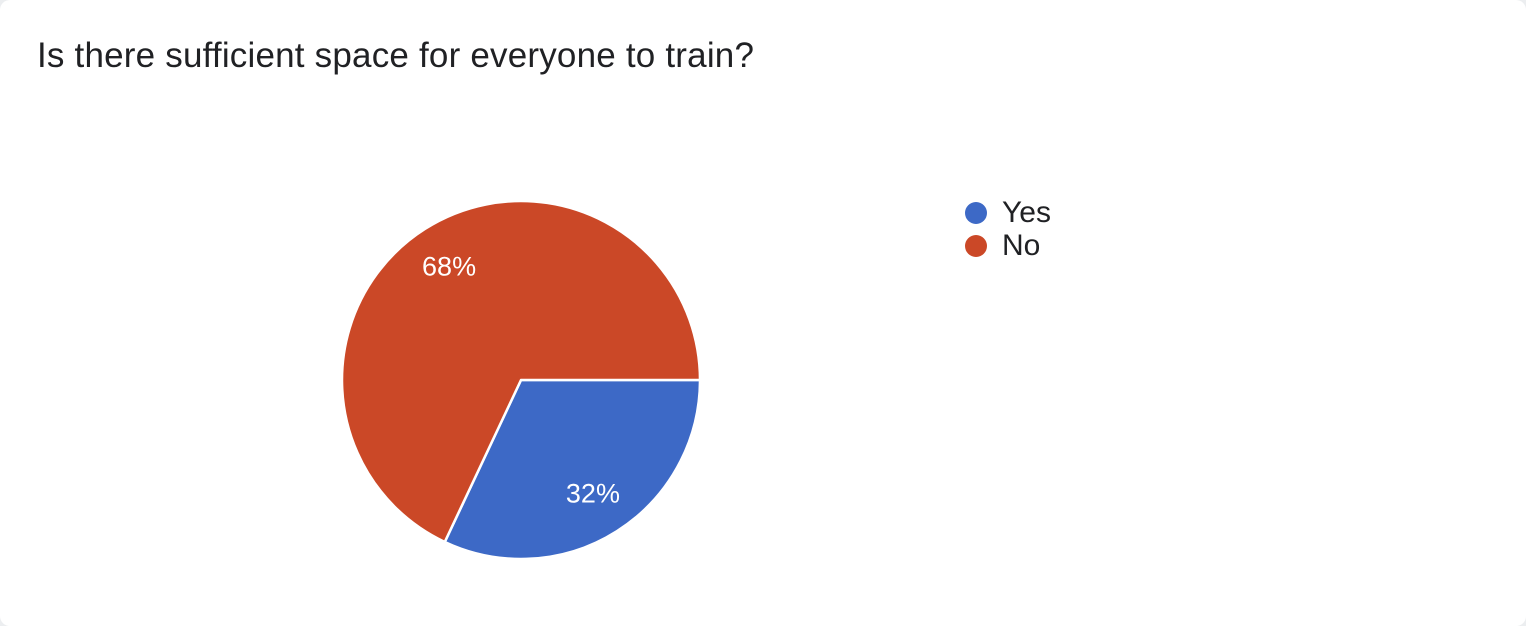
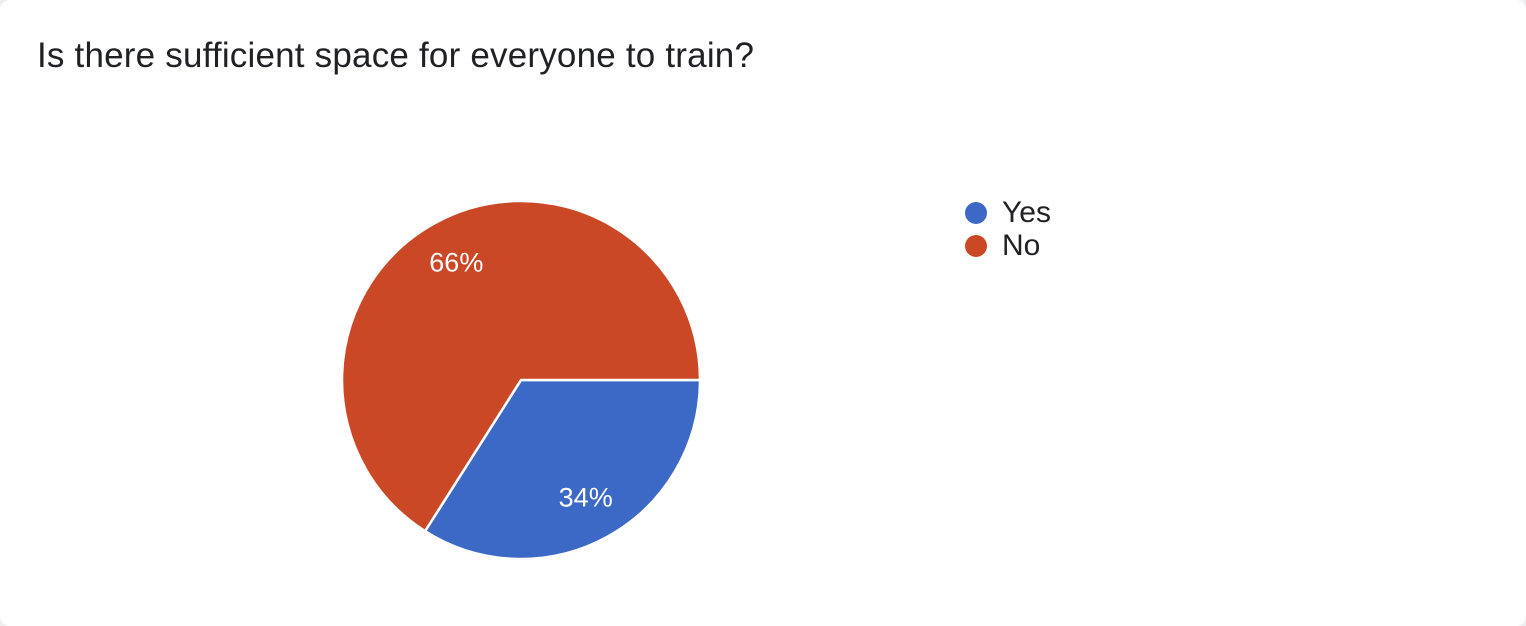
Yes: 32% -> 34%
No: 68% -> 66%
